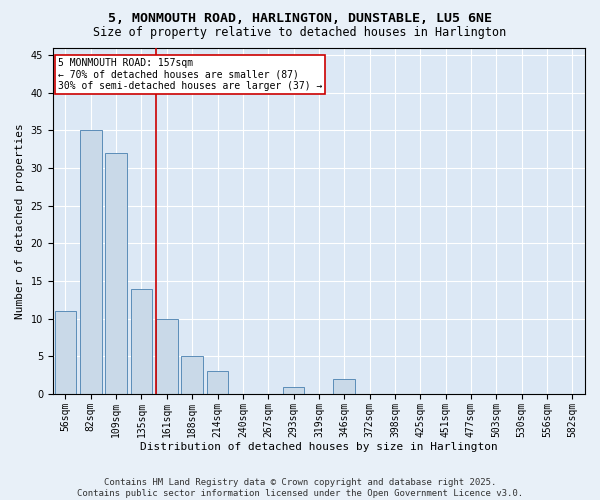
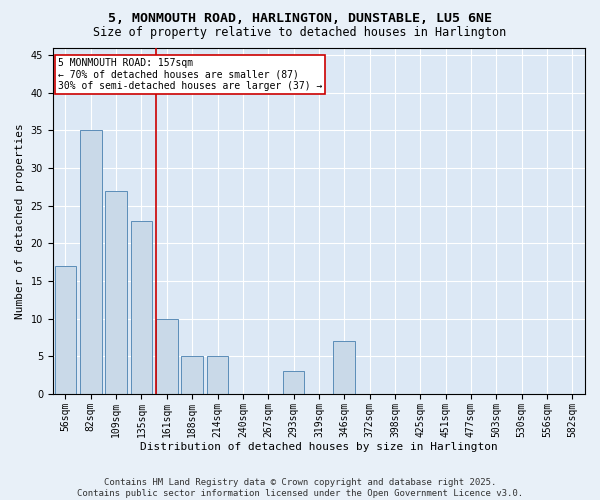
56sqm: 11 -> 17
109sqm: 32 -> 27
135sqm: 14 -> 23
214sqm: 3 -> 5
293sqm: 1 -> 3
346sqm: 2 -> 7
